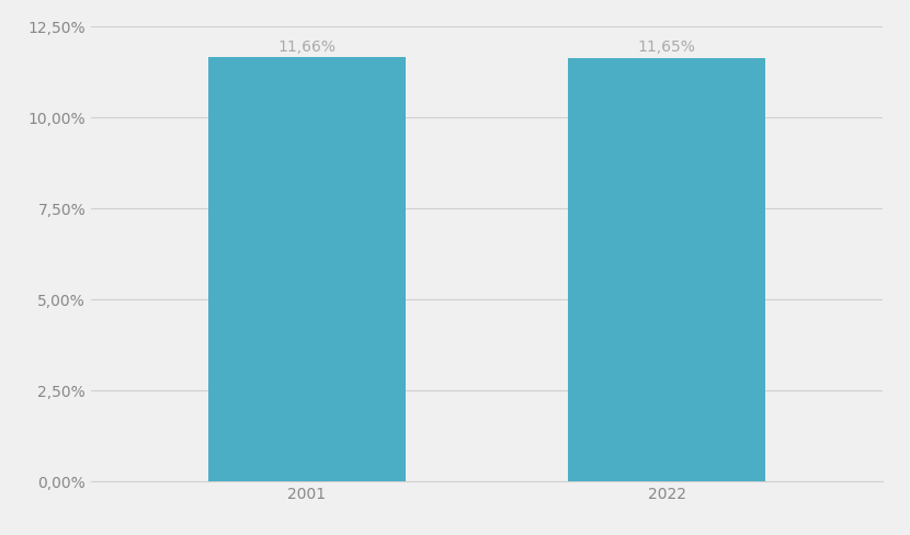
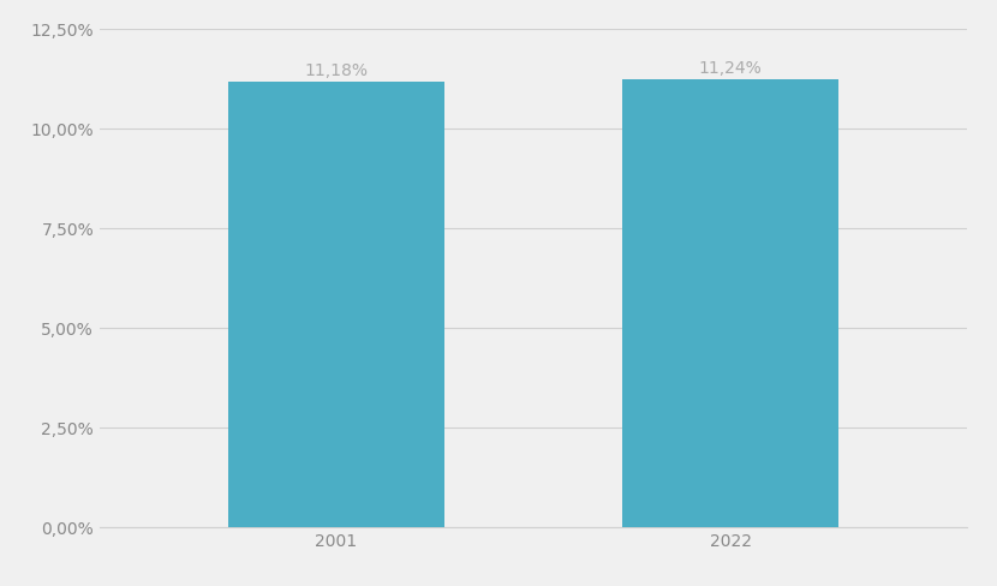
2001: 11,66% -> 11,18%
2022: 11,65% -> 11,24%
